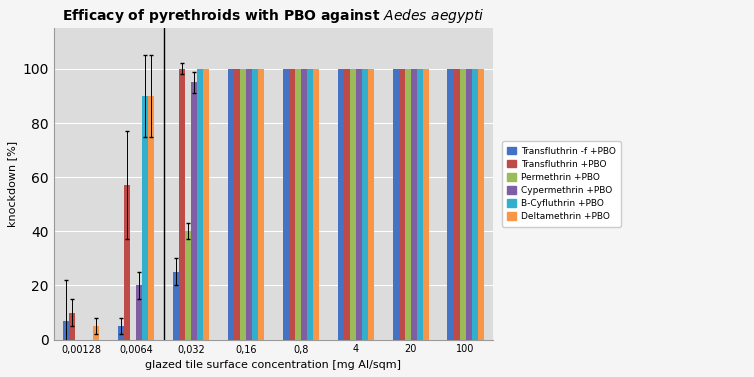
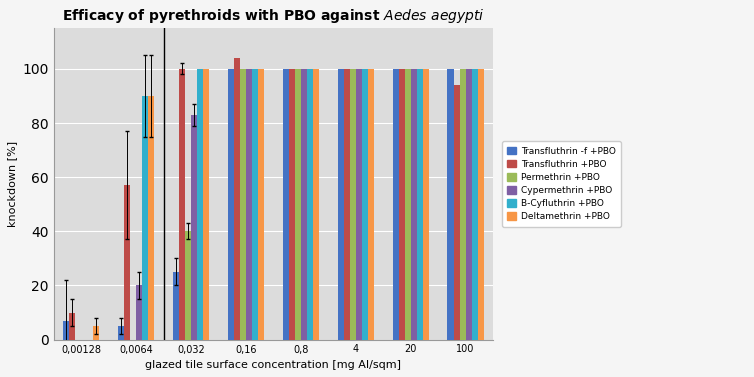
Cypermethrin +PBO/0,032: 95 -> 83
Transfluthrin +PBO/0,16: 100 -> 104
Transfluthrin +PBO/100: 100 -> 94
